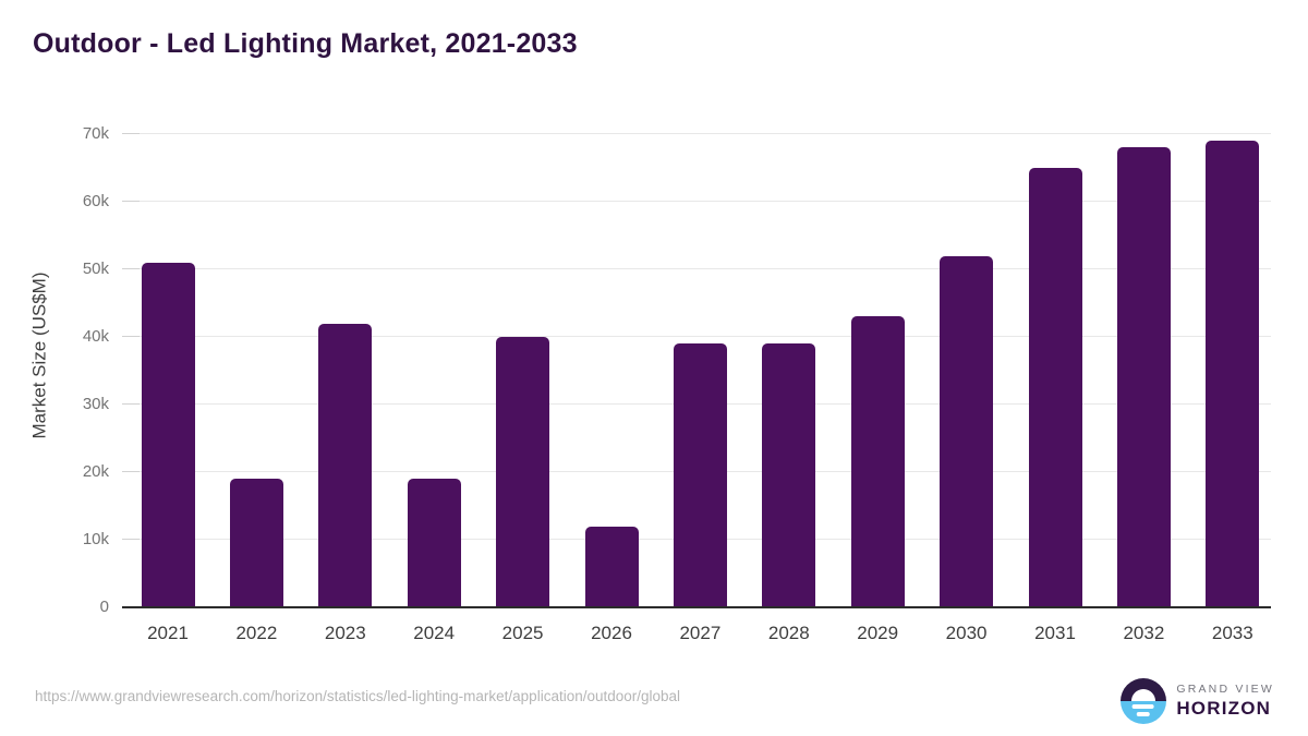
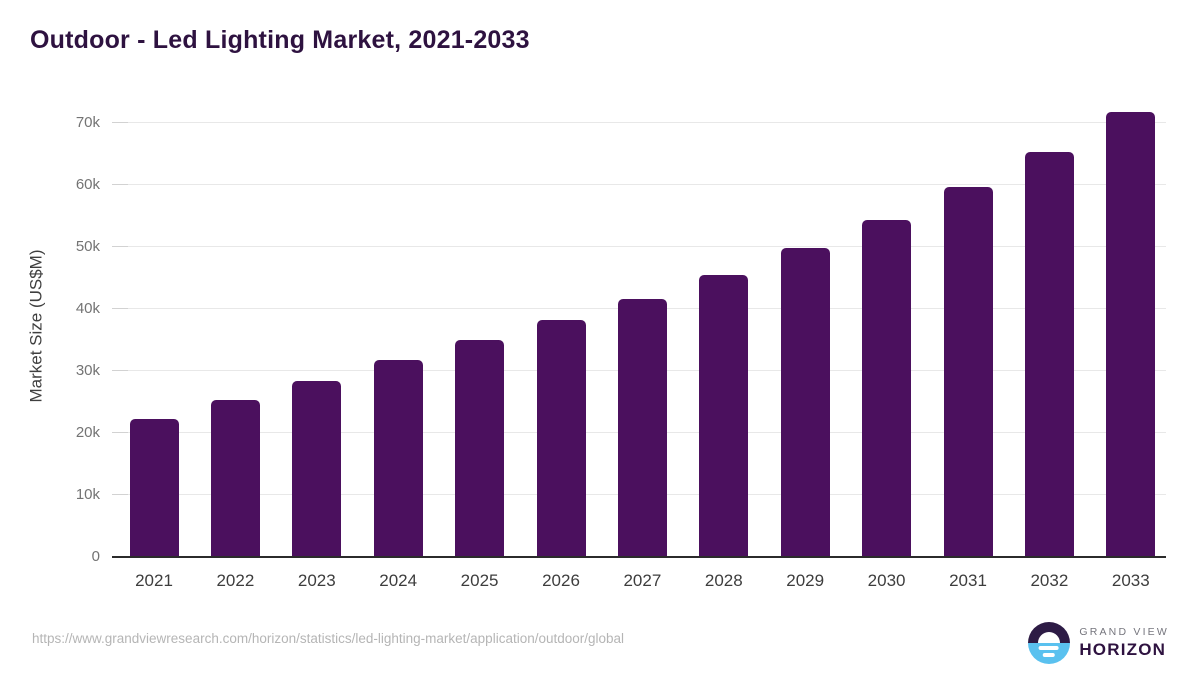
2021: 51k -> 22k
2022: 19k -> 25k
2023: 42k -> 28k
2024: 19k -> 32k
2025: 40k -> 35k
2026: 12k -> 38k
2027: 39k -> 42k
2028: 39k -> 45k
2029: 43k -> 50k
2030: 52k -> 54k
2031: 65k -> 60k
2032: 68k -> 65k
2033: 69k -> 72k
